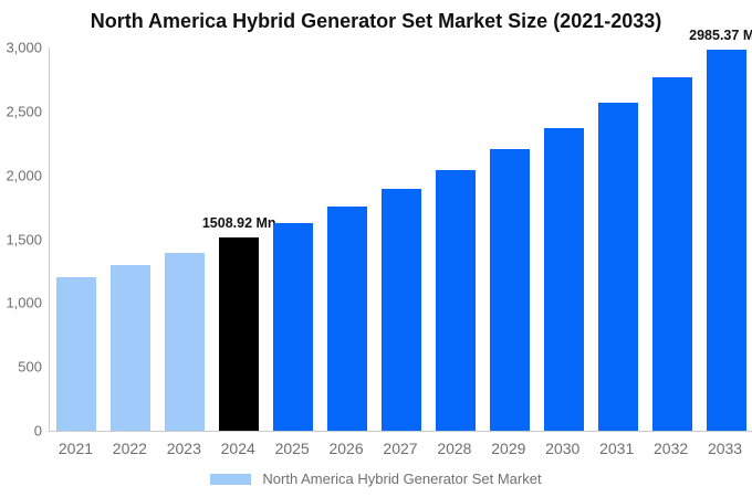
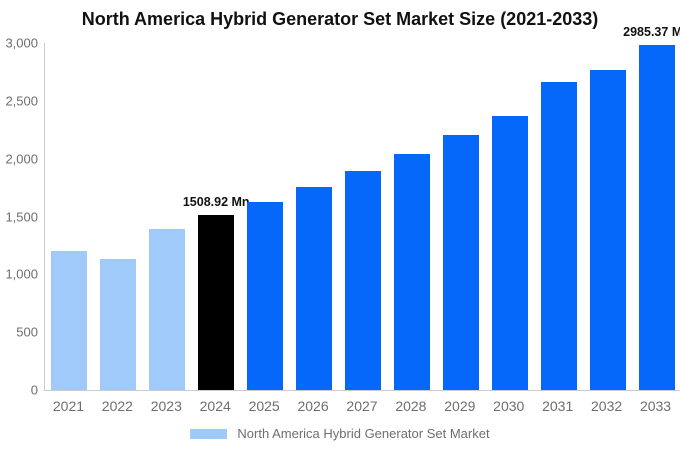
2022: 1300 -> 1130
2031: 2560 -> 2660
